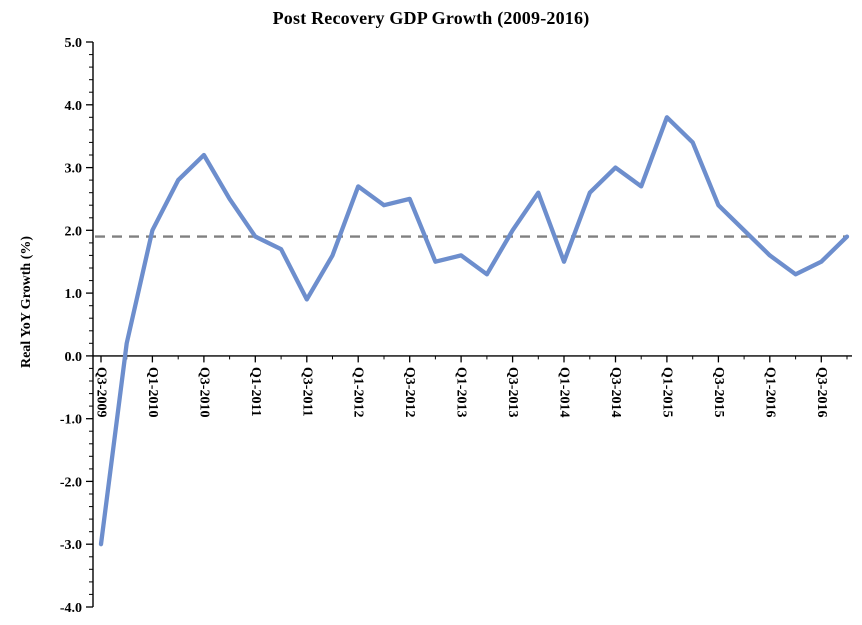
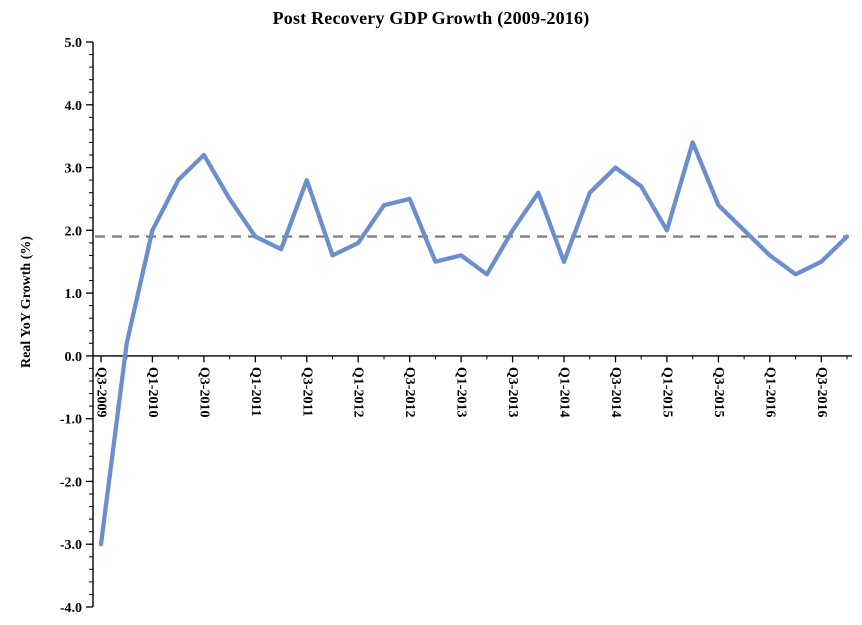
Q3-2011: 0.9 -> 2.8
Q1-2012: 2.7 -> 1.8
Q1-2015: 3.8 -> 2.0
